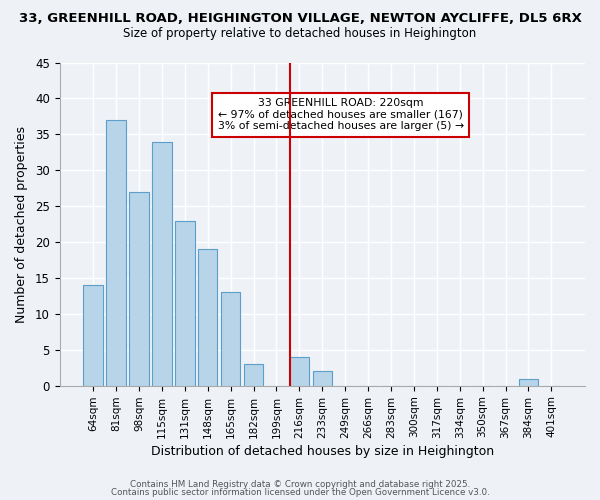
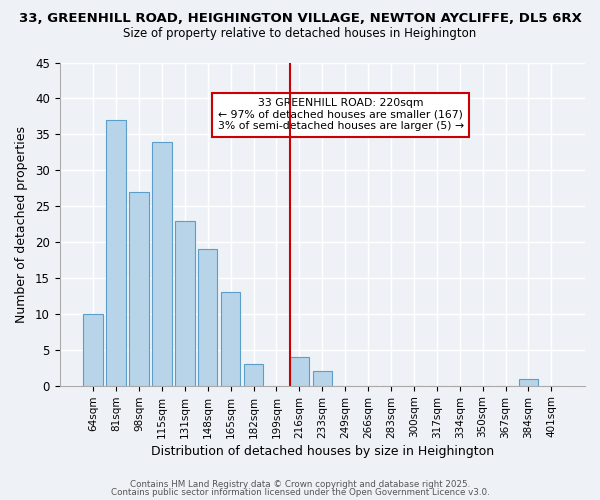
64sqm: 14 -> 10
